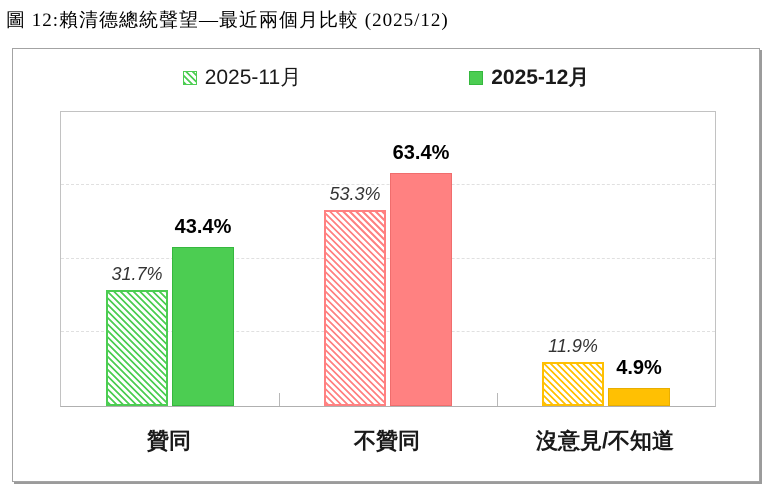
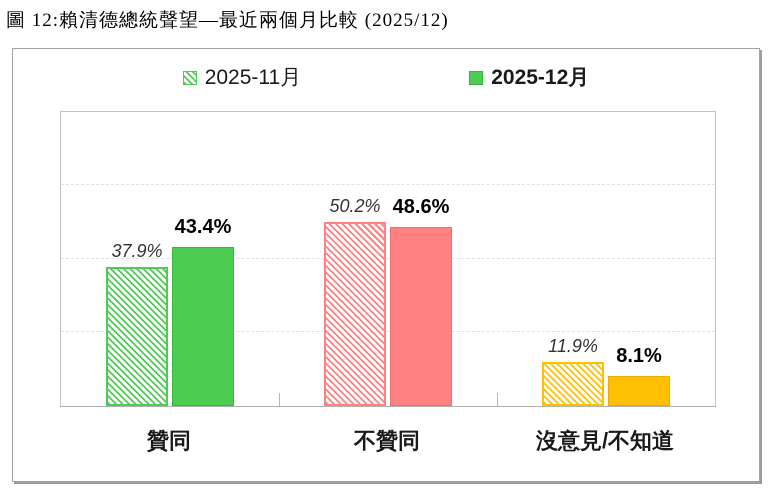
2025-11月/贊同: 31.7% -> 37.9%
2025-11月/不贊同: 53.3% -> 50.2%
2025-12月/不贊同: 63.4% -> 48.6%
2025-12月/沒意見/不知道: 4.9% -> 8.1%
